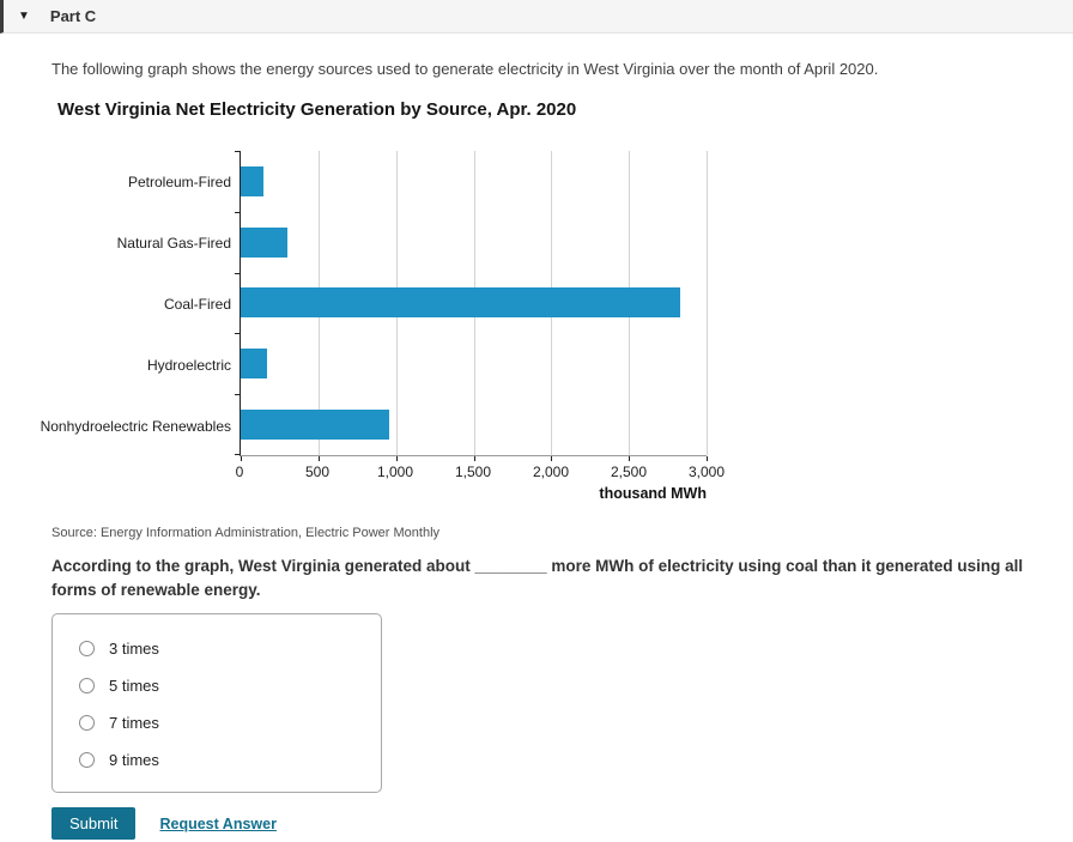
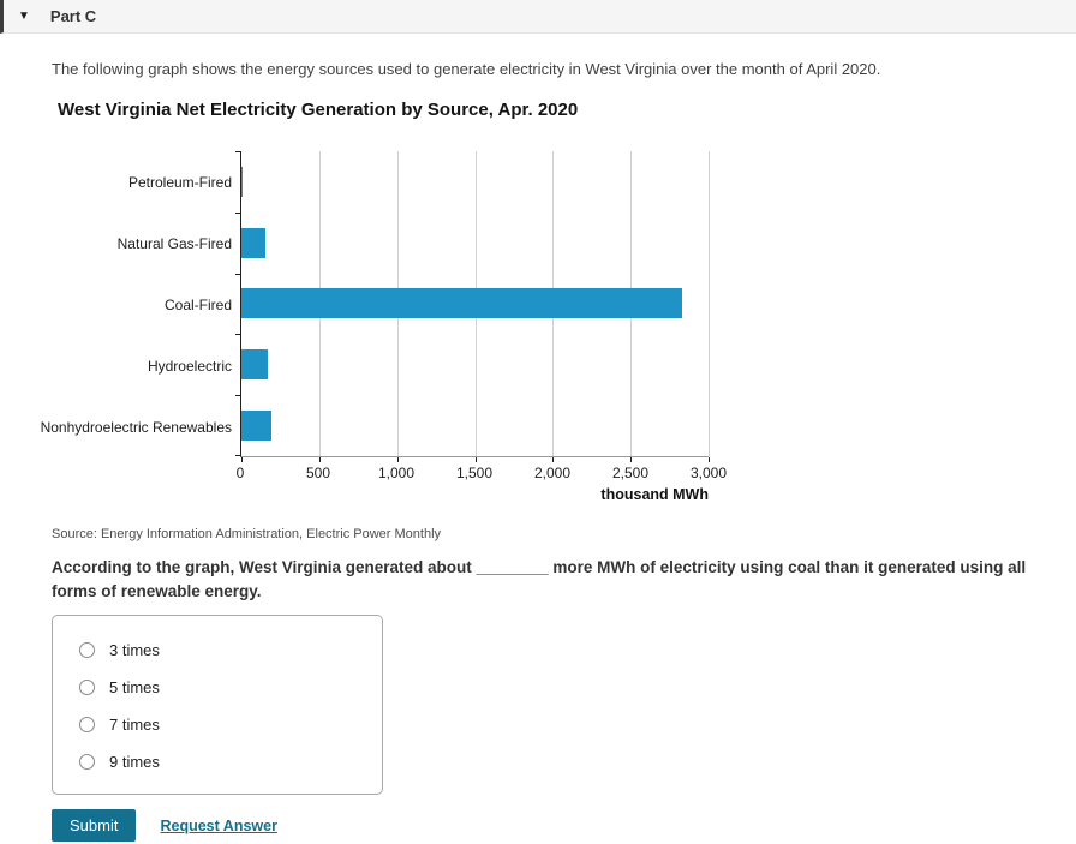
Petroleum-Fired: 150 -> 10
Natural Gas-Fired: 300 -> 160
Nonhydroelectric Renewables: 960 -> 200
